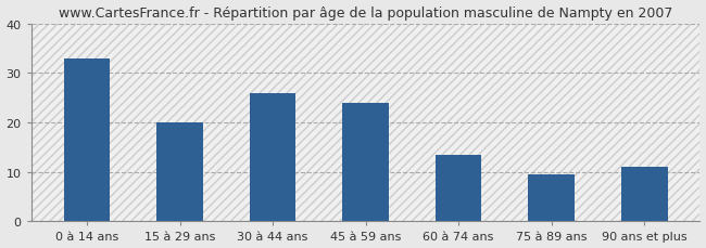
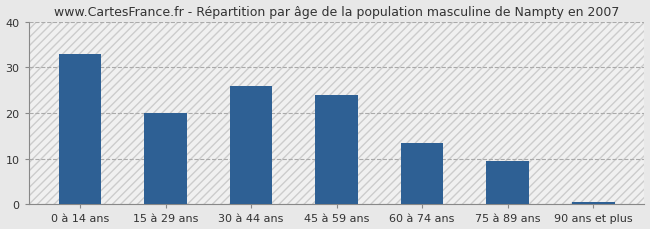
90 ans et plus: 11.0 -> 0.5
